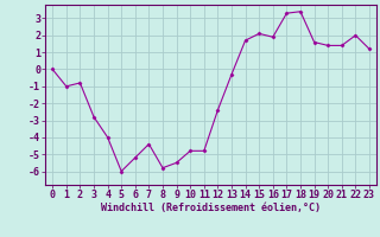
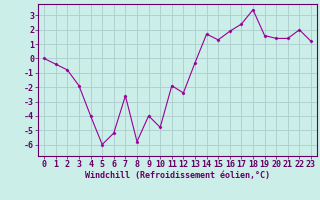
1: -1.0 -> -0.4
3: -2.8 -> -1.9
7: -4.4 -> -2.6
9: -5.5 -> -4.0
11: -4.8 -> -1.9
15: 2.1 -> 1.3
17: 3.3 -> 2.4
